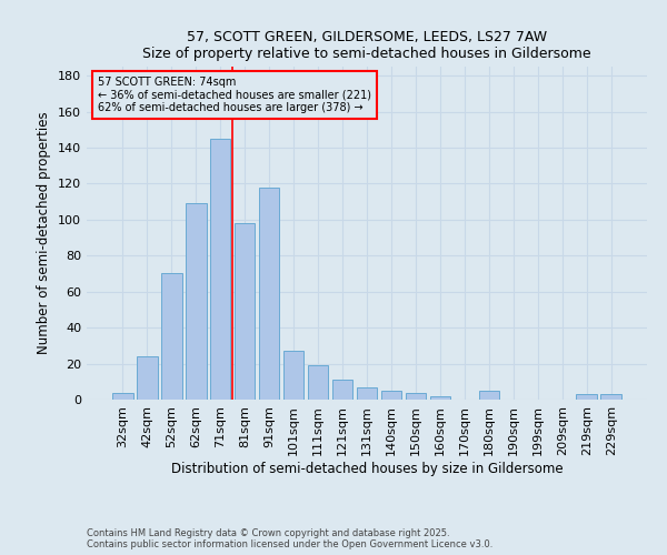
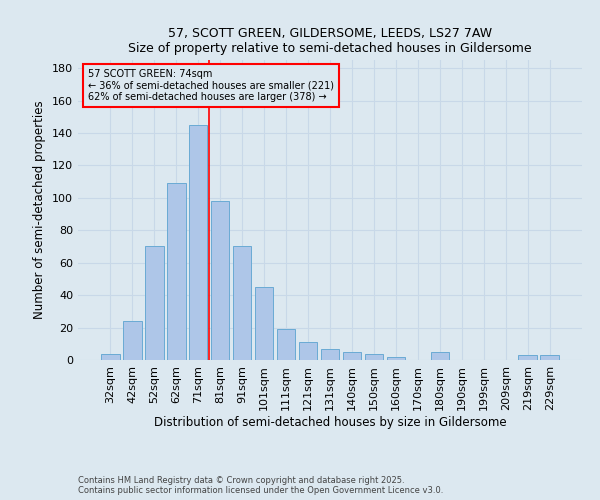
91sqm: 118 -> 70
101sqm: 27 -> 45
